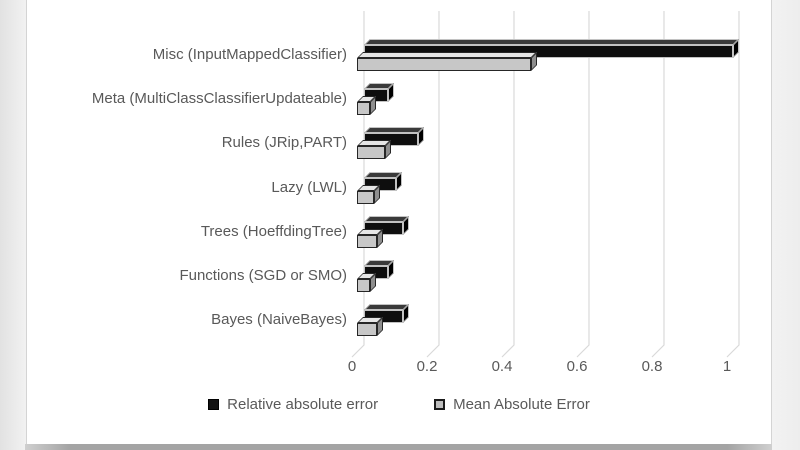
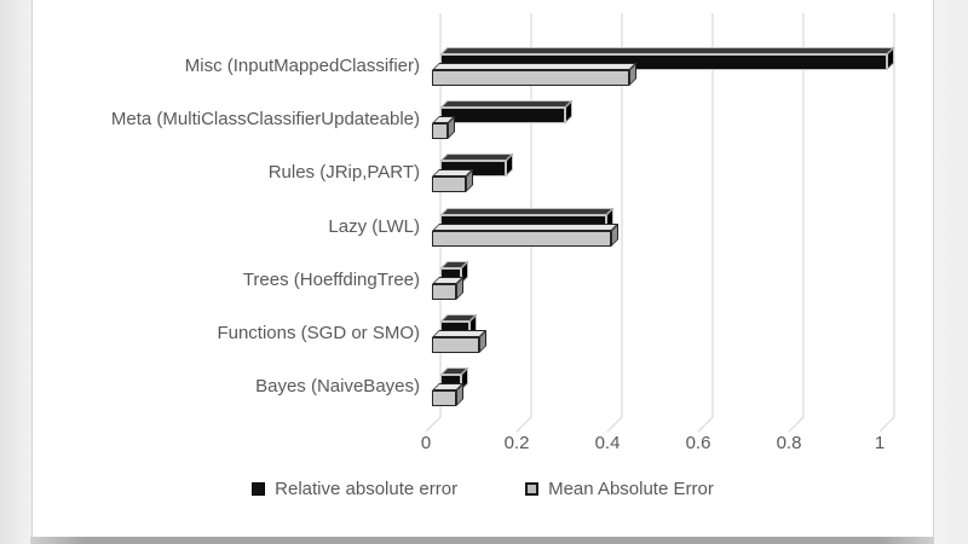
Mean Absolute Error/Misc (InputMappedClassifier): 0.48 -> 0.45
Relative absolute error/Meta (MultiClassClassifierUpdateable): 0.08 -> 0.29
Relative absolute error/Lazy (LWL): 0.10 -> 0.38
Mean Absolute Error/Lazy (LWL): 0.06 -> 0.41
Relative absolute error/Trees (HoeffdingTree): 0.12 -> 0.06
Mean Absolute Error/Functions (SGD or SMO): 0.05 -> 0.12
Relative absolute error/Bayes (NaiveBayes): 0.12 -> 0.06
